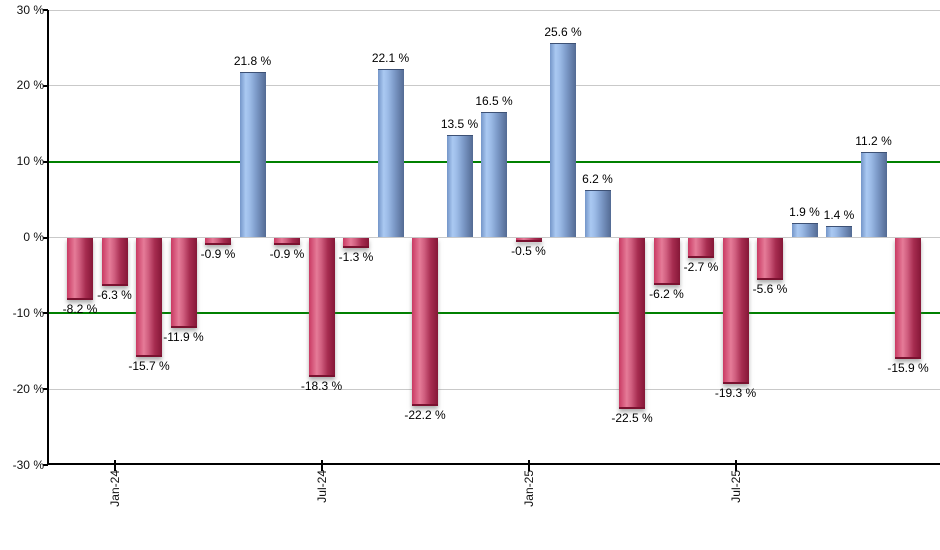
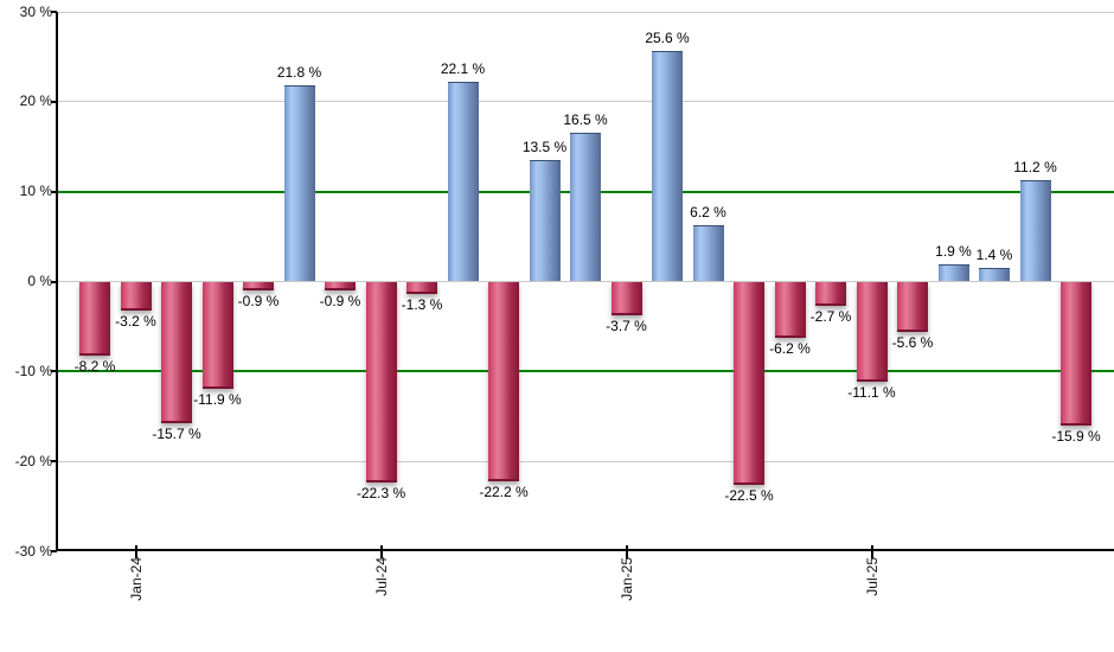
Jan-24: -6.3 -> -3.2
Jul-24: -18.3 -> -22.3
Jan-25: -0.5 -> -3.7
Jul-25: -19.3 -> -11.1
